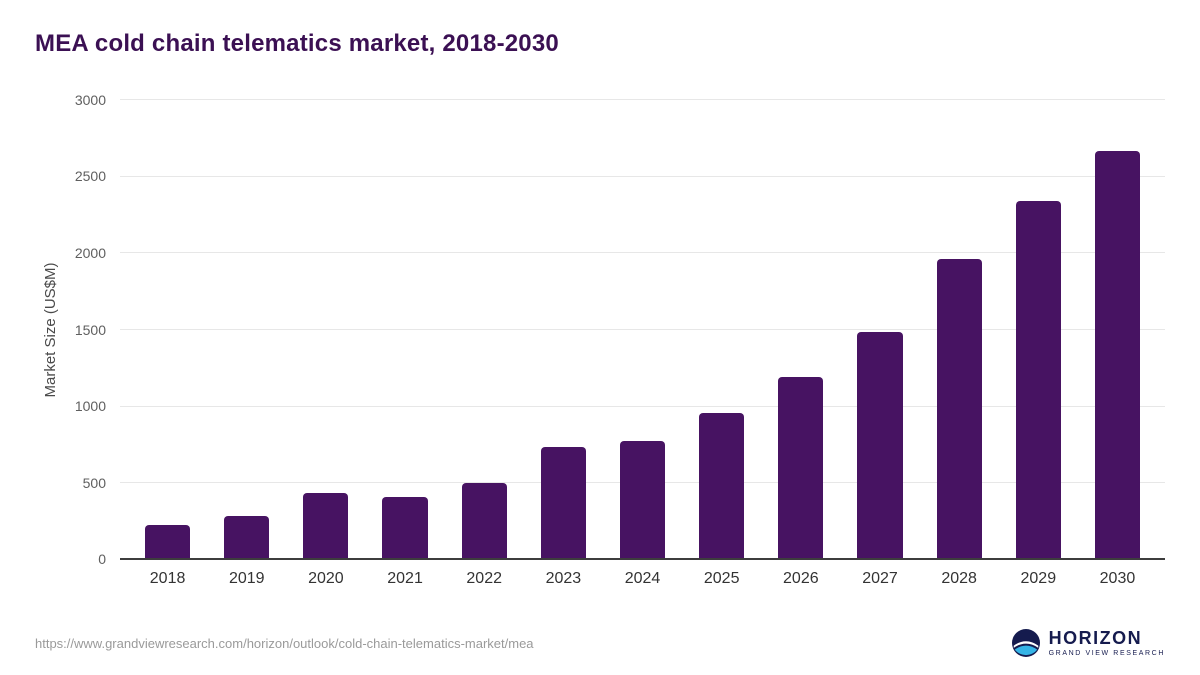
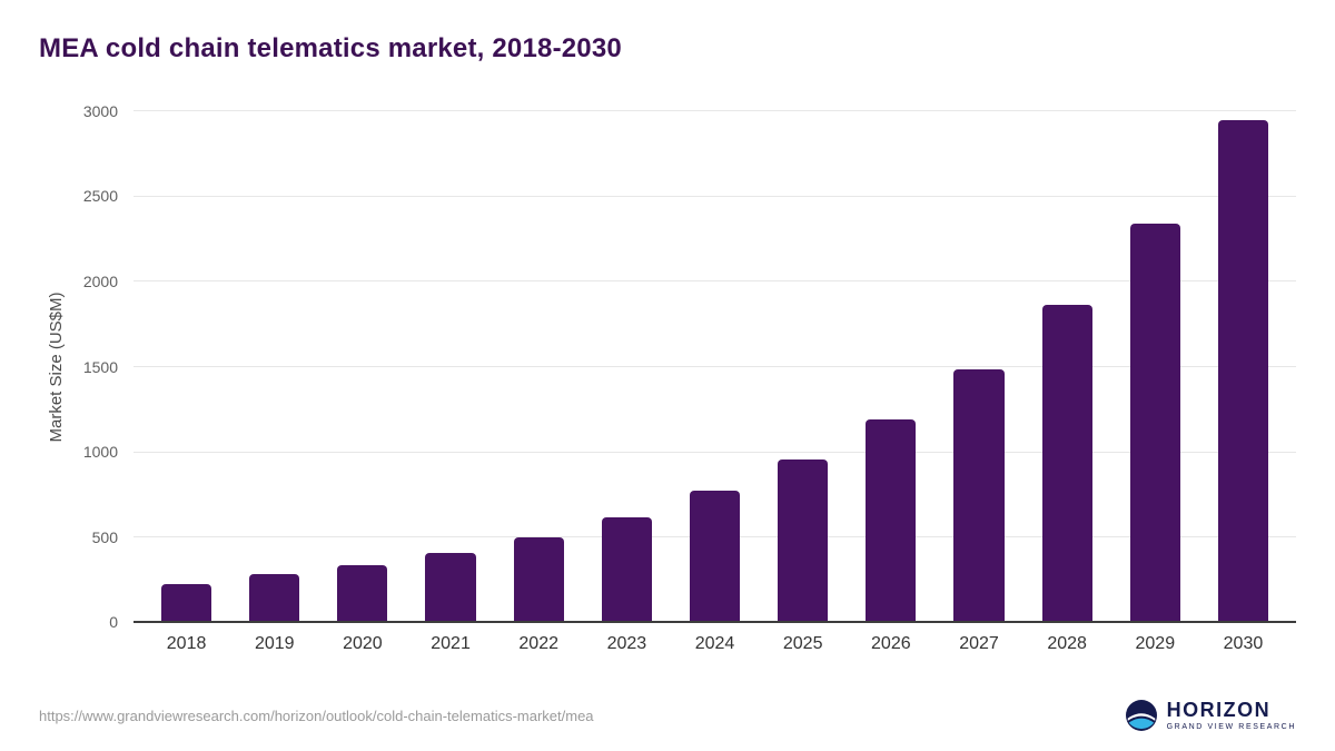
2020: 440 -> 340
2023: 740 -> 620
2028: 1960 -> 1860
2030: 2670 -> 2950
